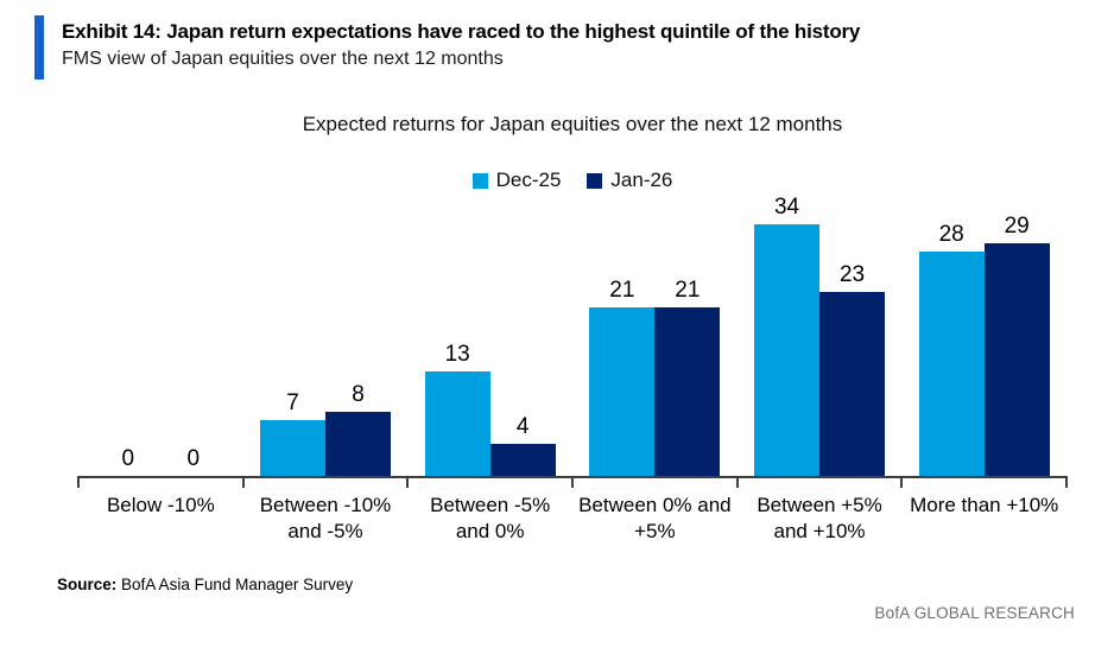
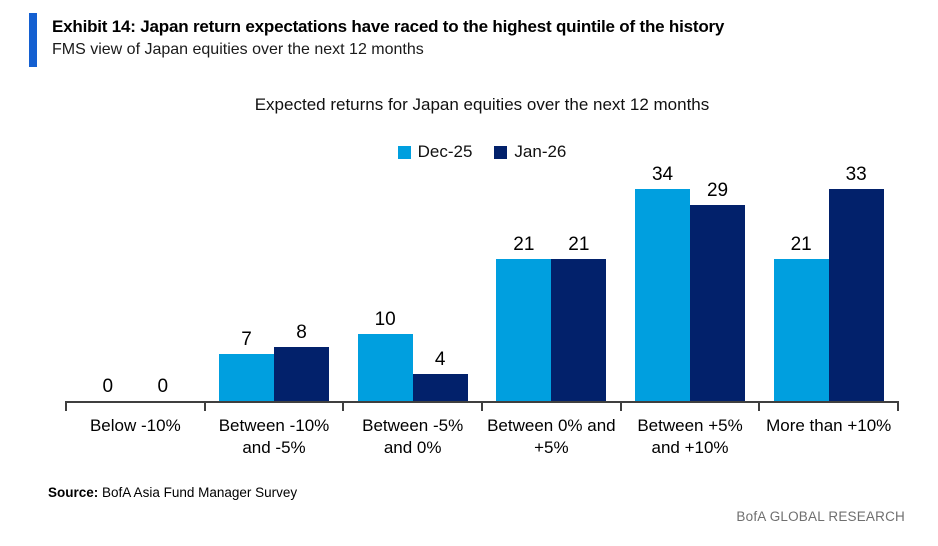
Dec-25/Between -5% and 0%: 13 -> 10
Jan-26/Between +5% and +10%: 23 -> 29
Dec-25/More than +10%: 28 -> 21
Jan-26/More than +10%: 29 -> 33
